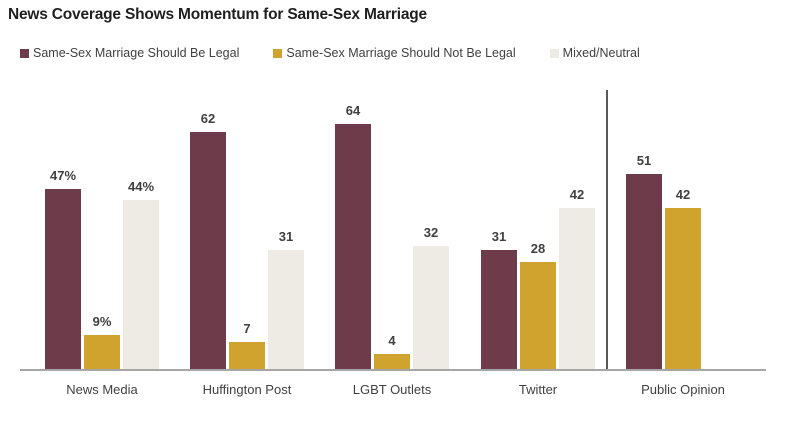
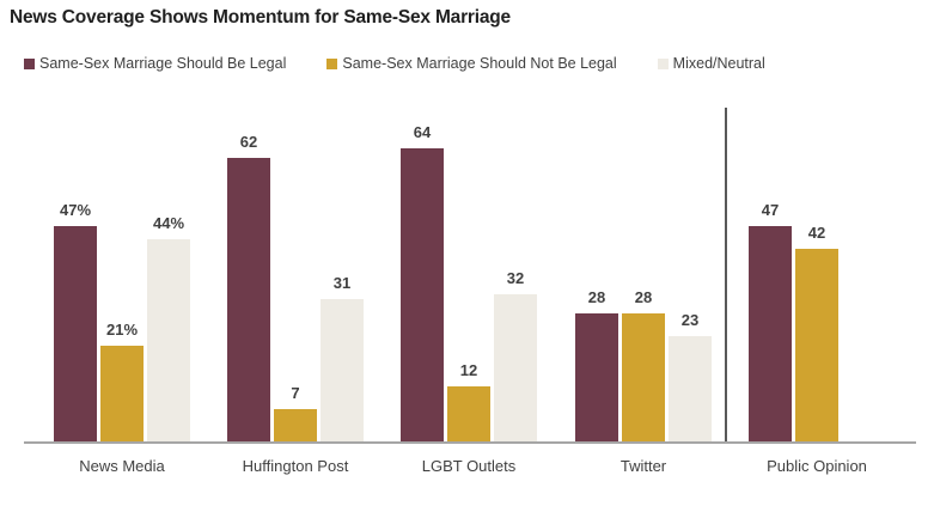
Same-Sex Marriage Should Not Be Legal/News Media: 9% -> 21%
Same-Sex Marriage Should Not Be Legal/LGBT Outlets: 4 -> 12
Same-Sex Marriage Should Be Legal/Twitter: 31 -> 28
Mixed/Neutral/Twitter: 42 -> 23
Same-Sex Marriage Should Be Legal/Public Opinion: 51 -> 47
